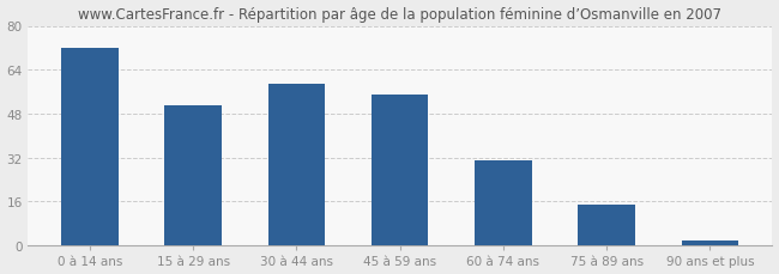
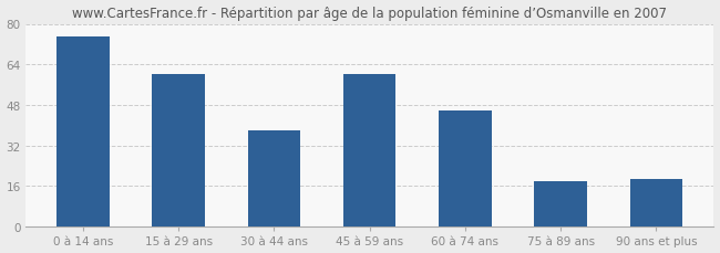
0 à 14 ans: 72 -> 75
15 à 29 ans: 51 -> 60
30 à 44 ans: 59 -> 38
45 à 59 ans: 55 -> 60
60 à 74 ans: 31 -> 46
75 à 89 ans: 15 -> 18
90 ans et plus: 2 -> 19
